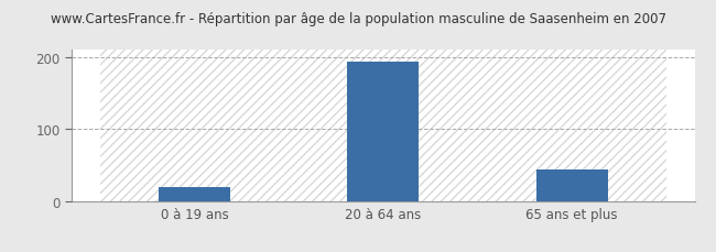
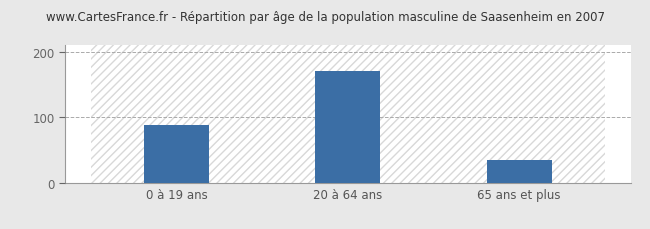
0 à 19 ans: 20 -> 88
20 à 64 ans: 194 -> 170
65 ans et plus: 44 -> 35
